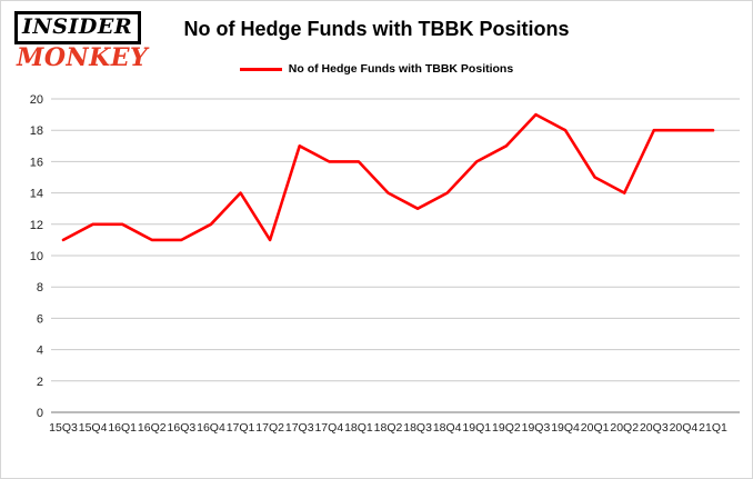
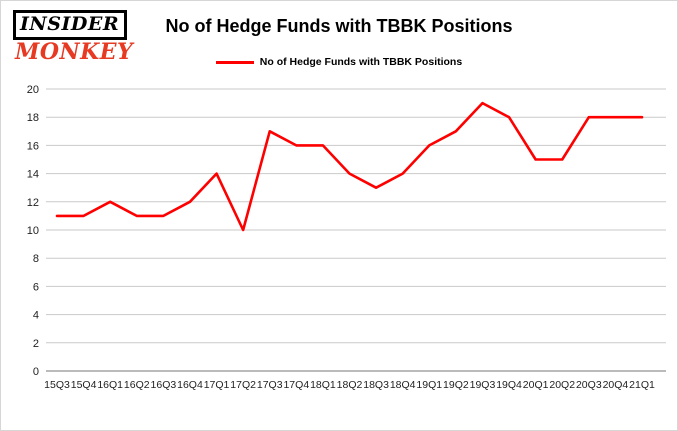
15Q4: 12 -> 11
17Q2: 11 -> 10
20Q2: 14 -> 15
